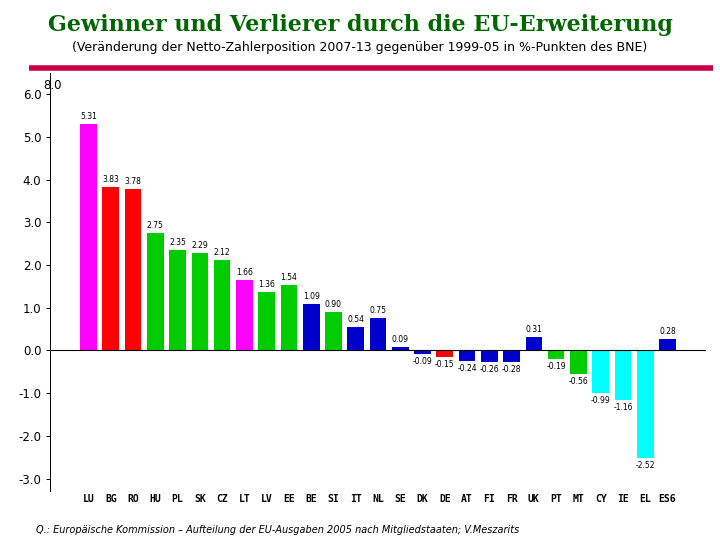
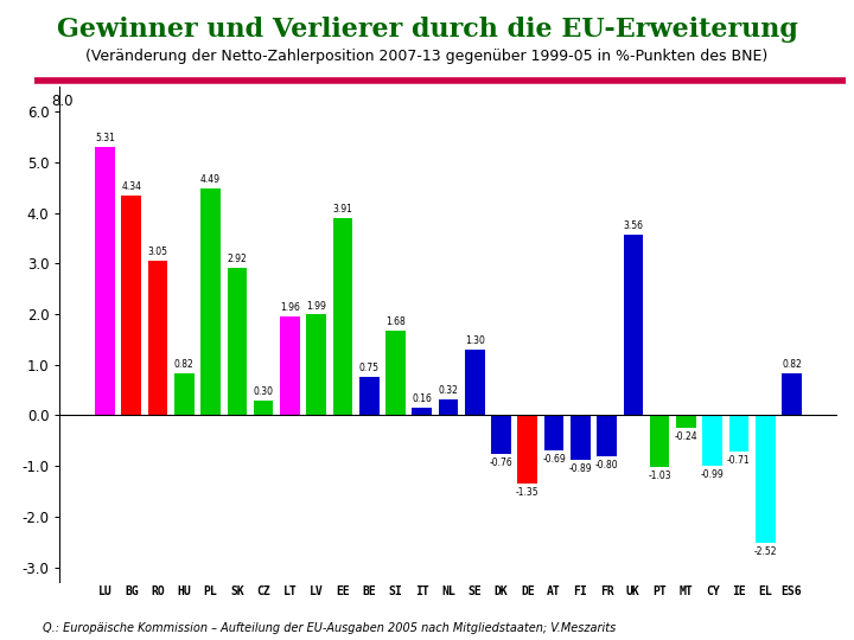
BG: 3.83 -> 4.34
RO: 3.78 -> 3.05
HU: 2.75 -> 0.82
PL: 2.35 -> 4.49
SK: 2.29 -> 2.92
CZ: 2.12 -> 0.30
LT: 1.66 -> 1.96
LV: 1.36 -> 1.99
EE: 1.54 -> 3.91
BE: 1.09 -> 0.75
SI: 0.90 -> 1.68
IT: 0.54 -> 0.16
NL: 0.75 -> 0.32
SE: 0.09 -> 1.30
DK: -0.09 -> -0.76
DE: -0.15 -> -1.35
AT: -0.24 -> -0.69
FI: -0.26 -> -0.89
FR: -0.28 -> -0.80
UK: 0.31 -> 3.56
PT: -0.19 -> -1.03
MT: -0.56 -> -0.24
IE: -1.16 -> -0.71
ES6: 0.28 -> 0.82
